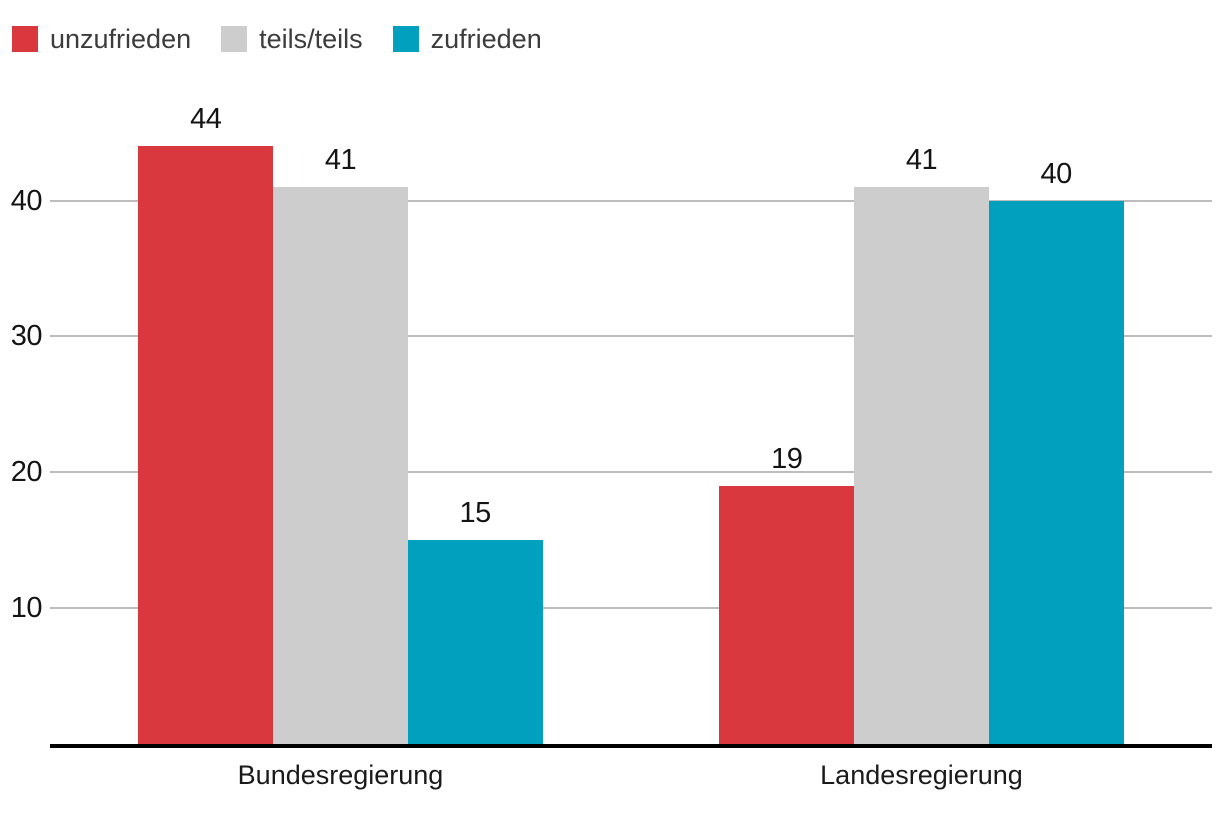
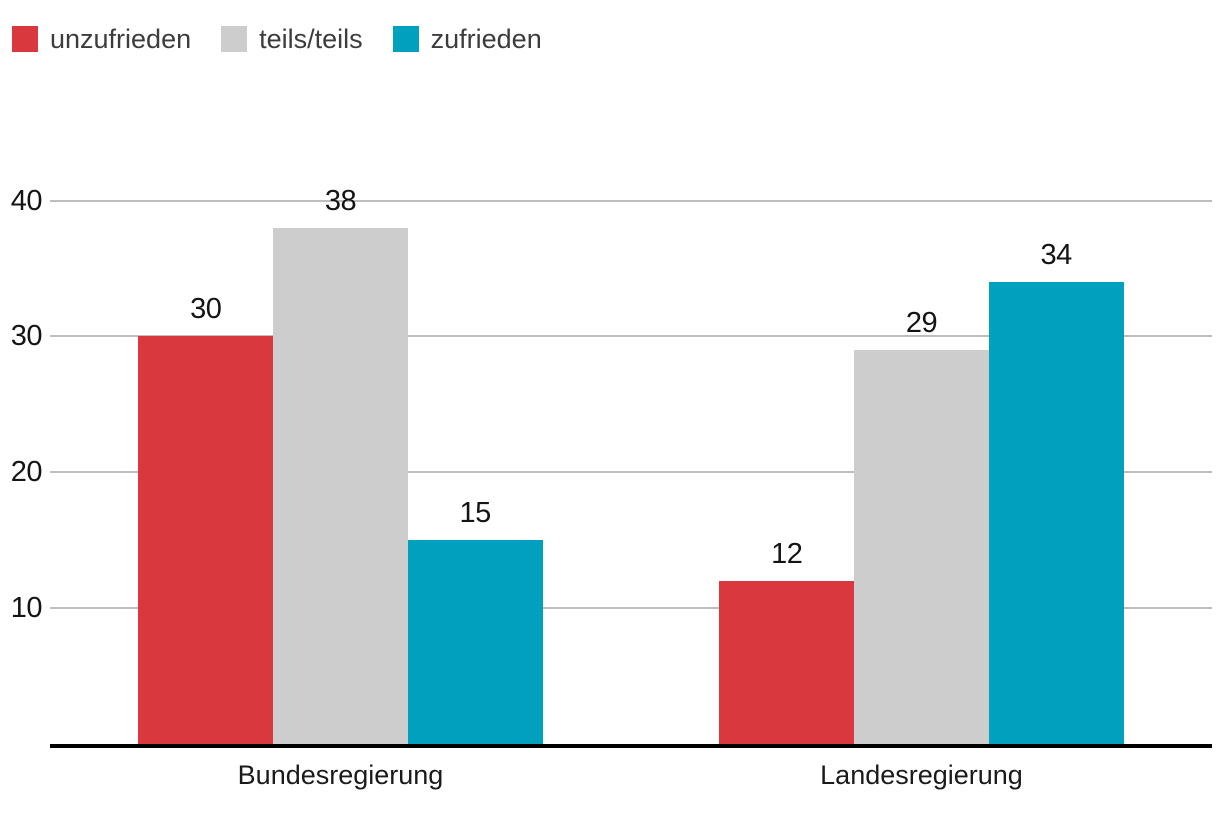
unzufrieden/Bundesregierung: 44 -> 30
teils/teils/Bundesregierung: 41 -> 38
unzufrieden/Landesregierung: 19 -> 12
teils/teils/Landesregierung: 41 -> 29
zufrieden/Landesregierung: 40 -> 34
